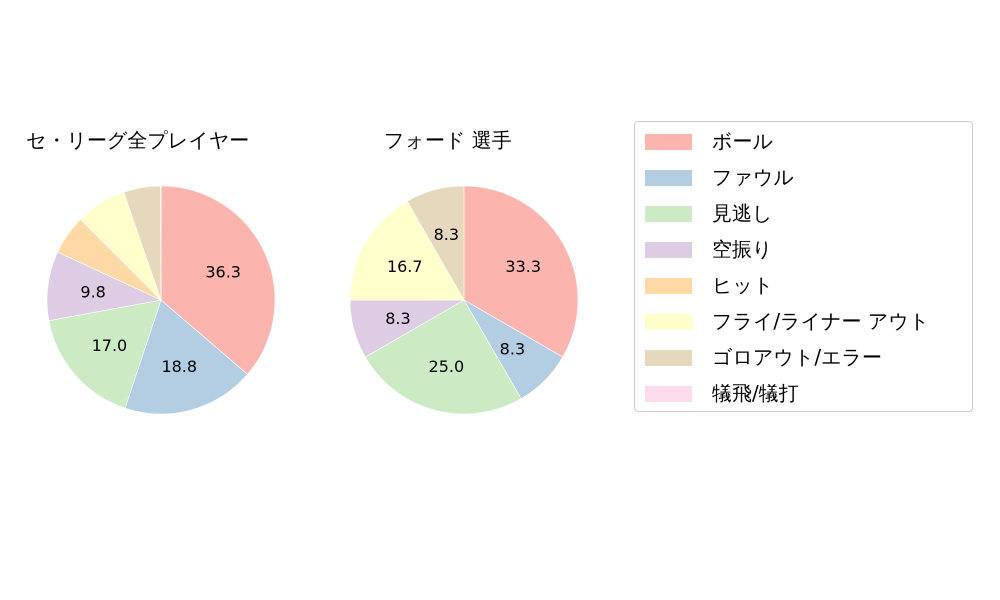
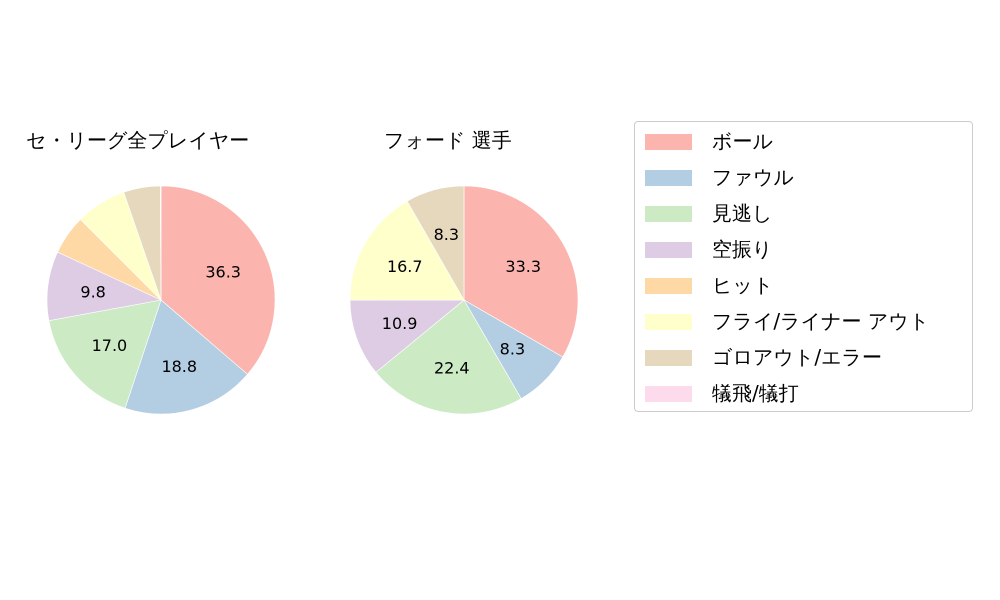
フォード 選手/見逃し: 25.0 -> 22.4
フォード 選手/空振り: 8.3 -> 10.9
